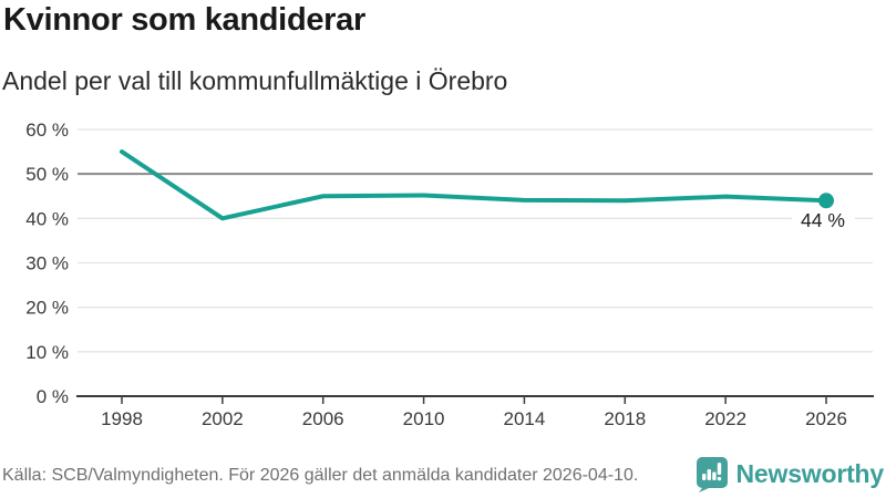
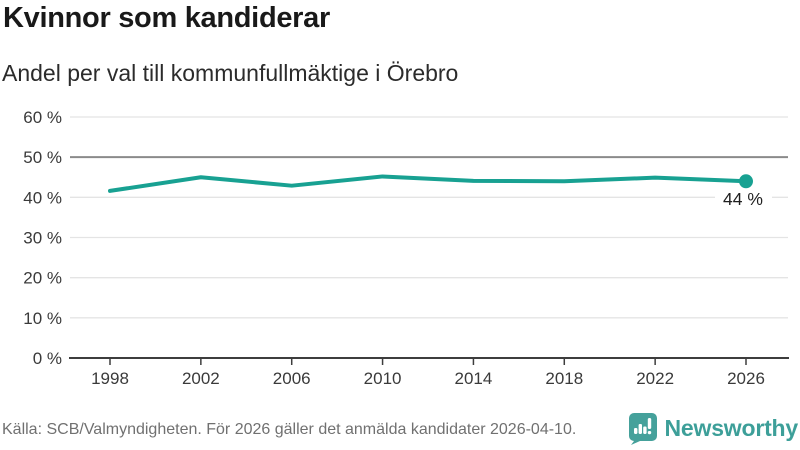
1998: 55% -> 42%
2002: 40% -> 45%
2006: 45% -> 43%
